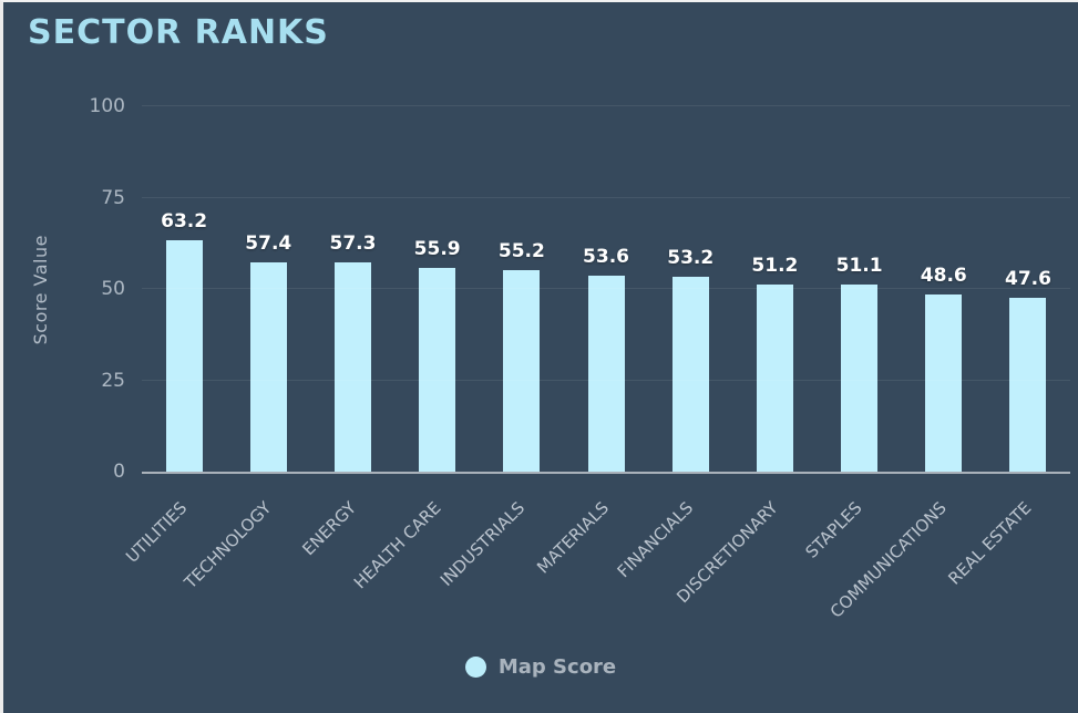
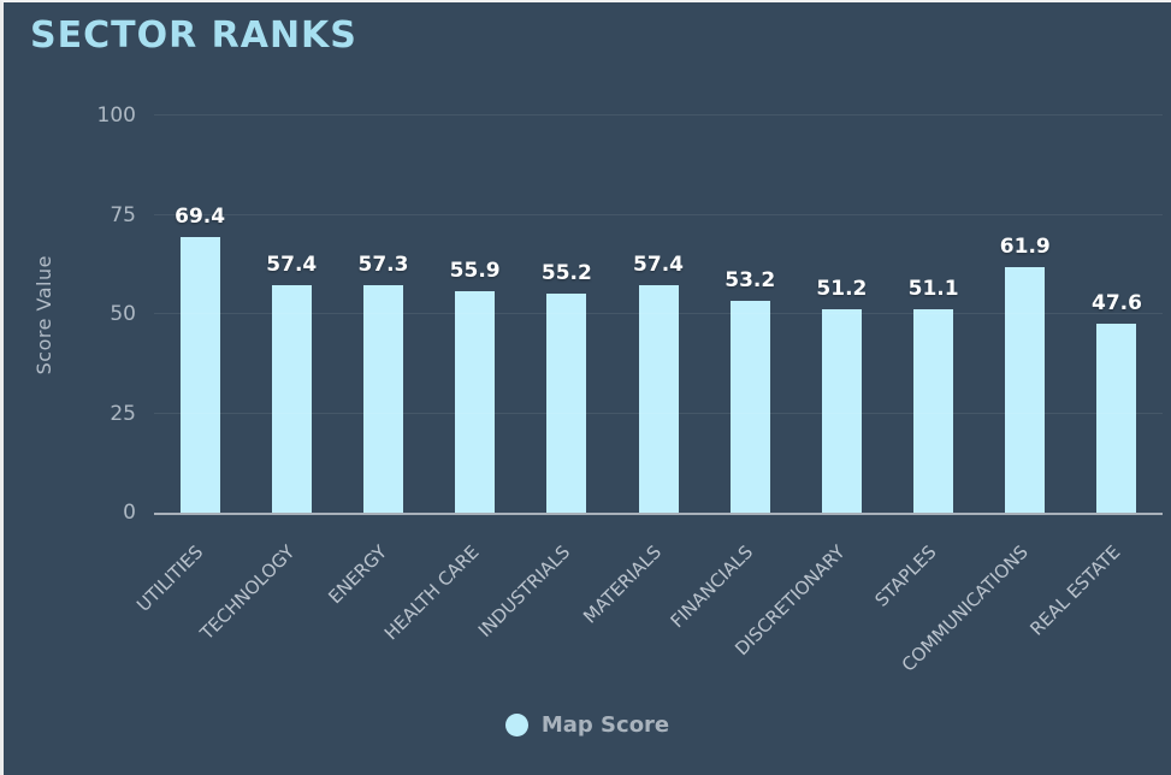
UTILITIES: 63.2 -> 69.4
MATERIALS: 53.6 -> 57.4
COMMUNICATIONS: 48.6 -> 61.9
